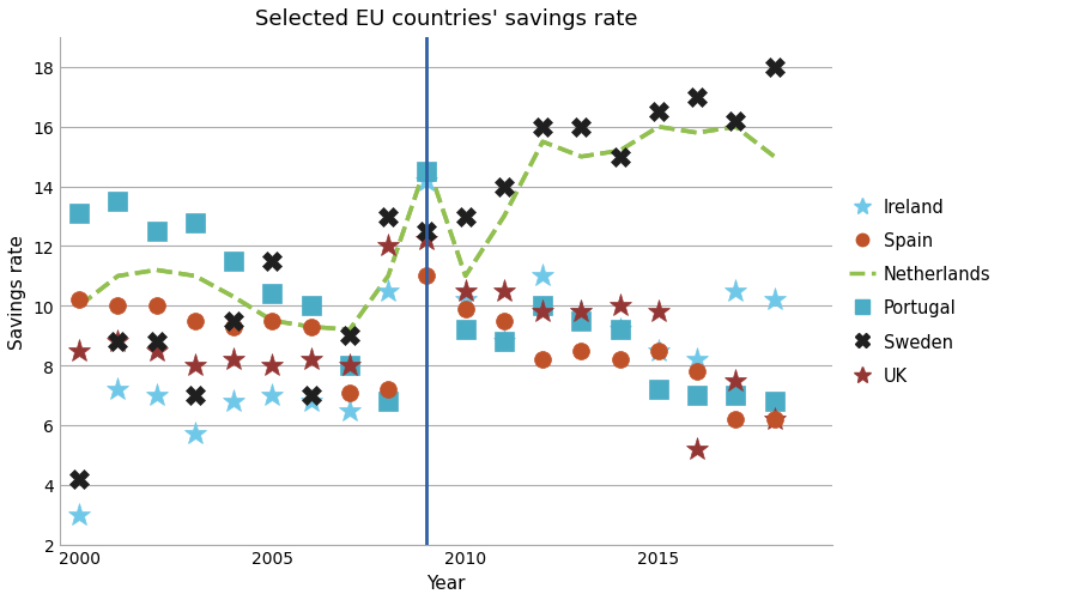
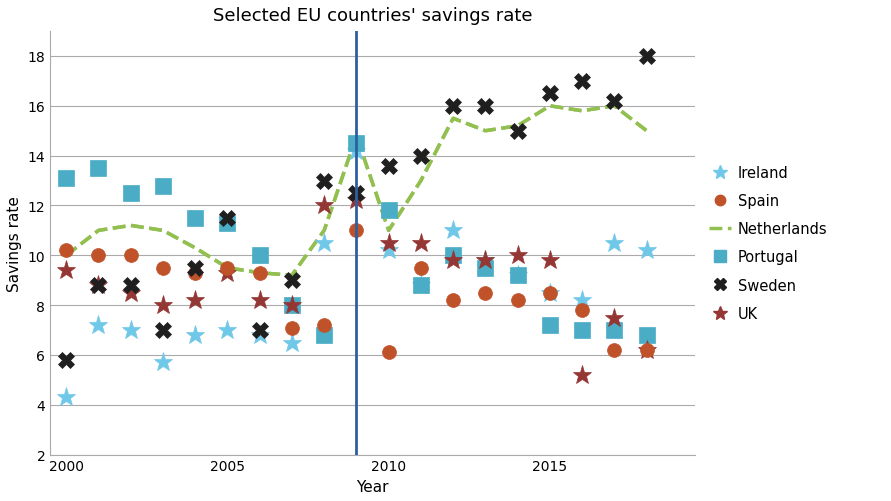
Ireland/2000: 3.0 -> 4.3
Sweden/2000: 4.2 -> 5.8
UK/2000: 8.5 -> 9.4
Portugal/2005: 10.4 -> 11.3
UK/2005: 8.0 -> 9.3
Spain/2010: 9.9 -> 6.1
Portugal/2010: 9.2 -> 11.8
Sweden/2010: 13.0 -> 13.6
